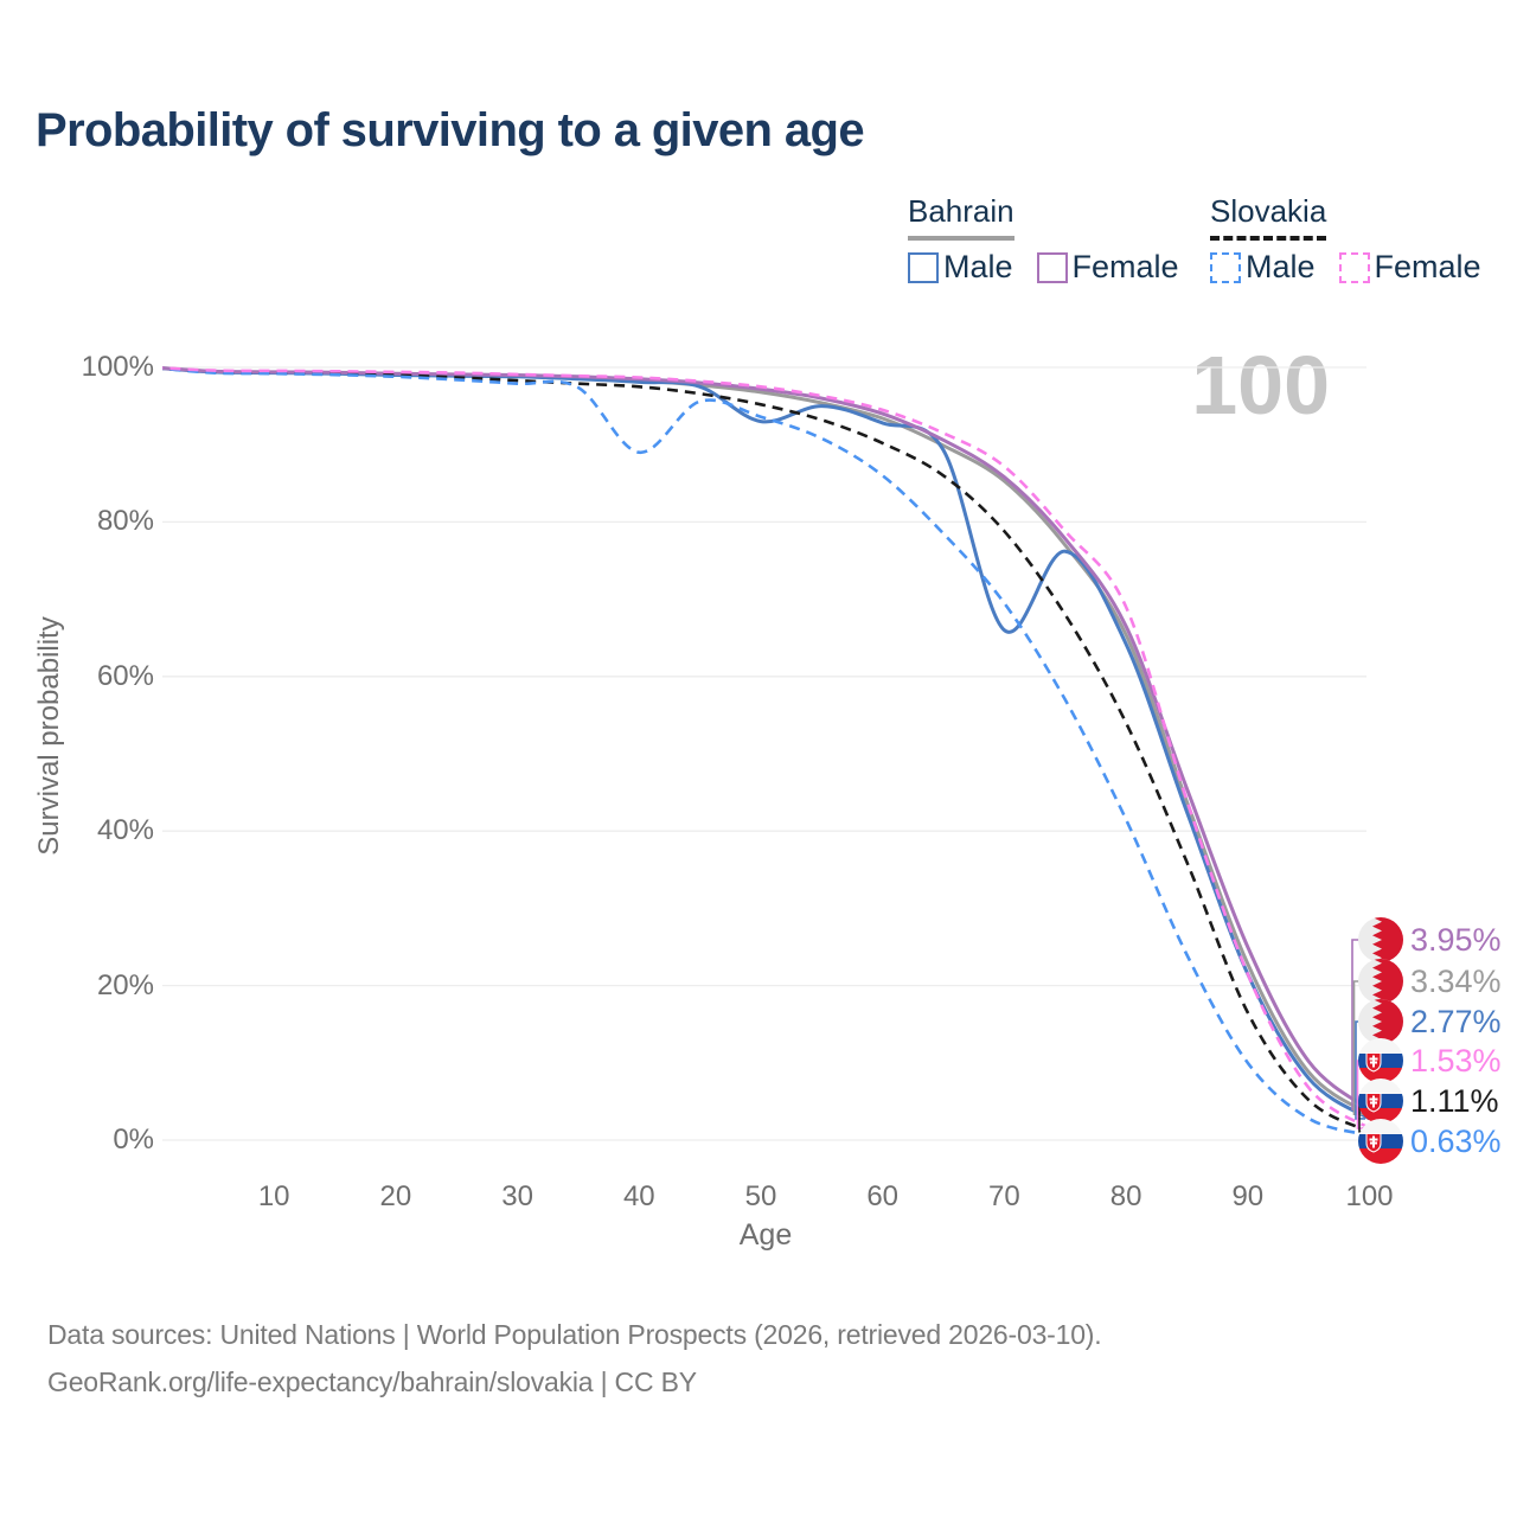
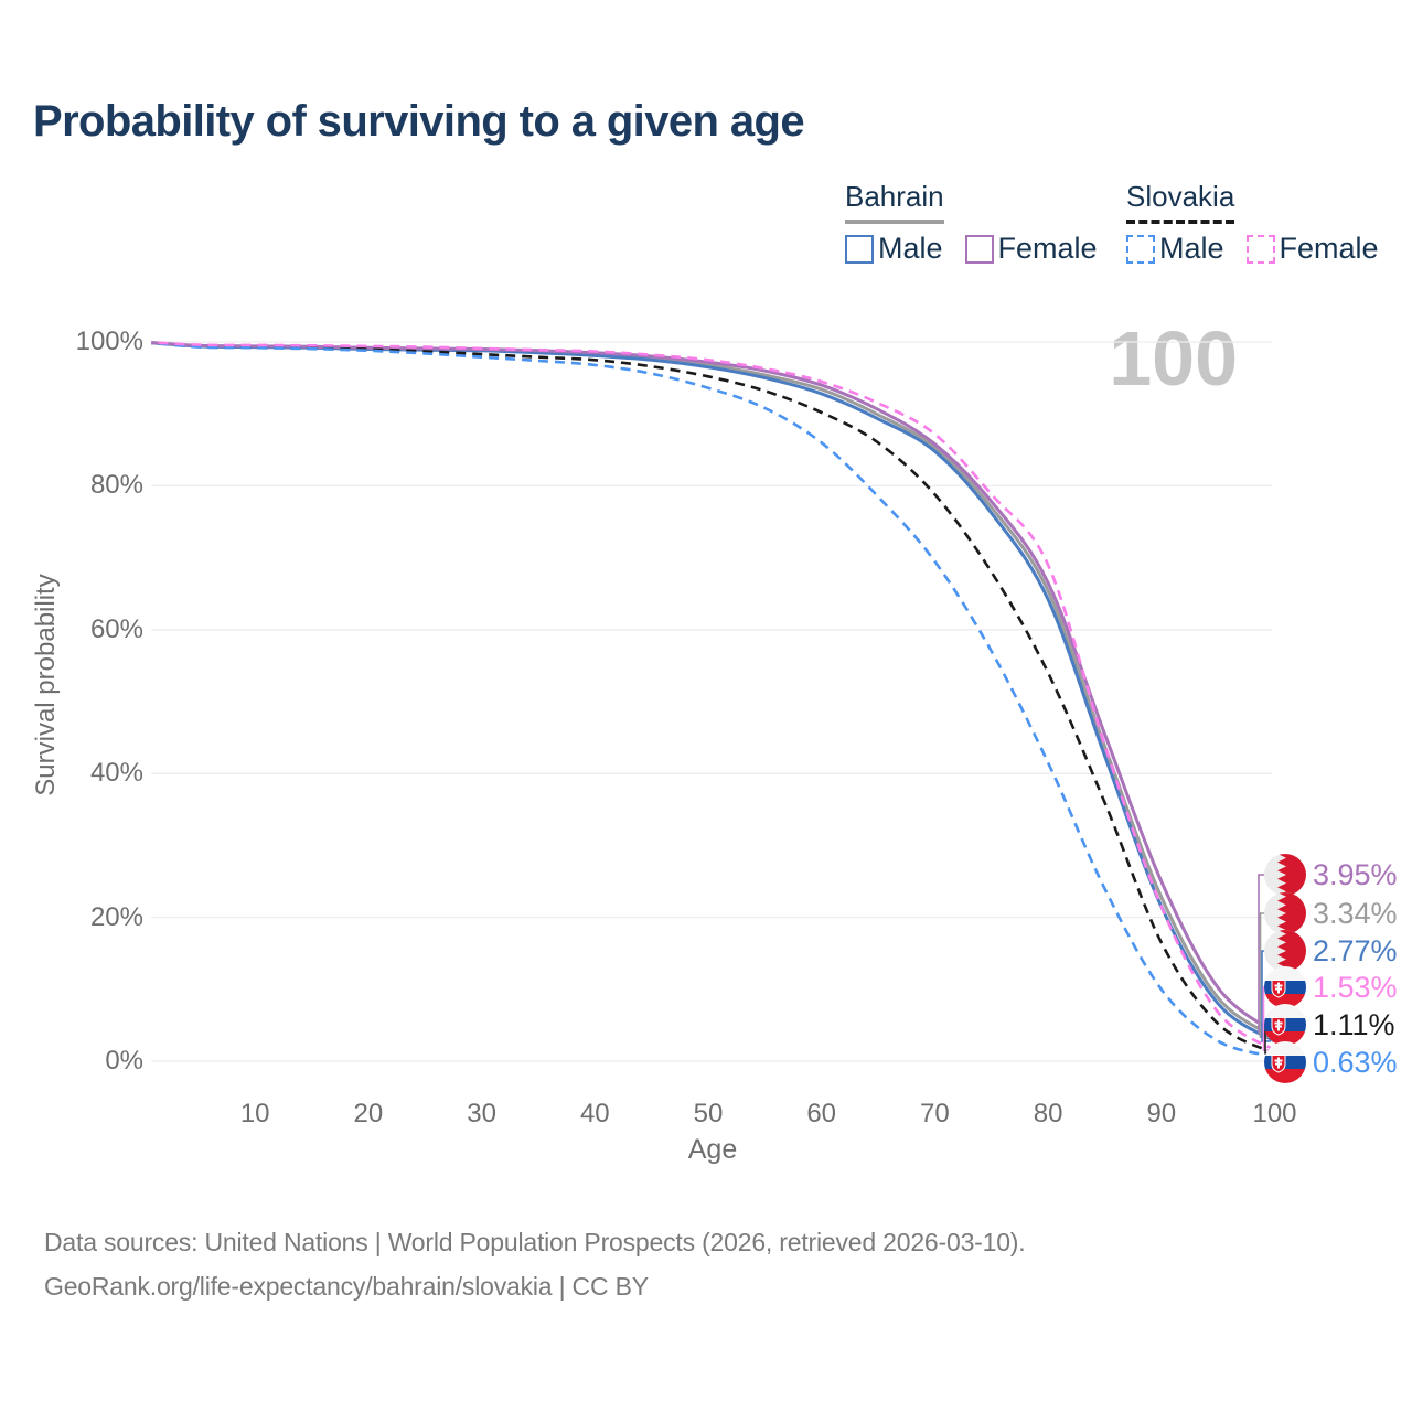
Slovakia Male/40: 89% -> 97%
Bahrain Male/50: 93% -> 96%
Bahrain Male/70: 66% -> 85%
